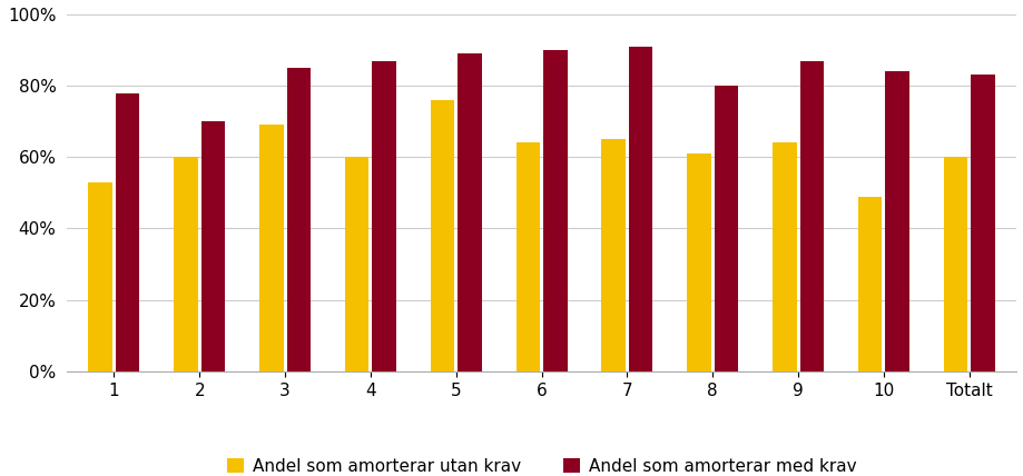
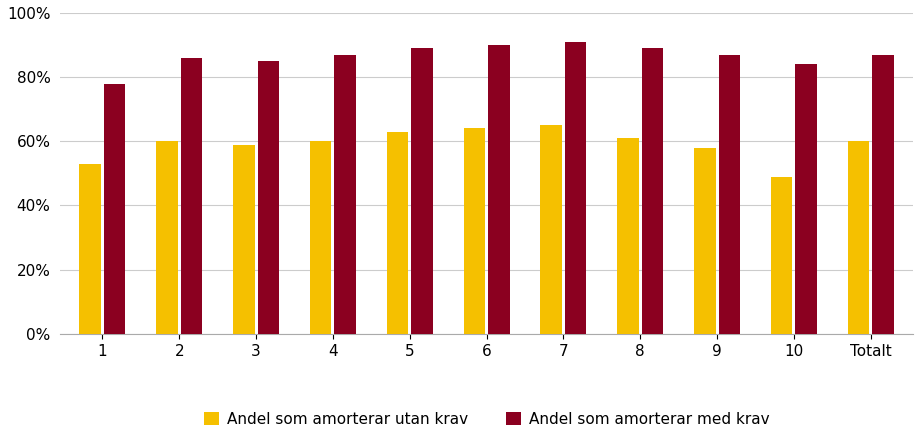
Andel som amorterar med krav/2: 70% -> 86%
Andel som amorterar utan krav/3: 69% -> 59%
Andel som amorterar utan krav/5: 76% -> 63%
Andel som amorterar med krav/8: 80% -> 89%
Andel som amorterar utan krav/9: 64% -> 58%
Andel som amorterar med krav/Totalt: 83% -> 87%
